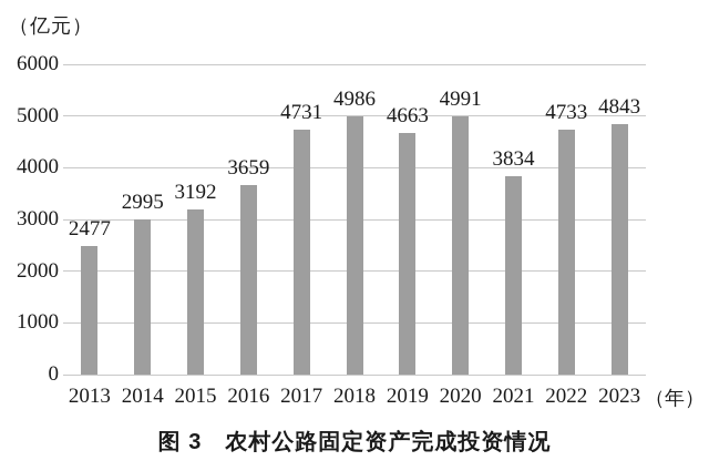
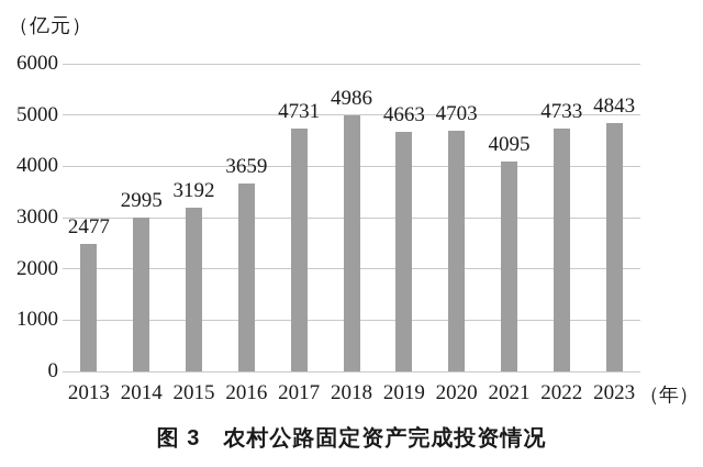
2020: 4991 -> 4703
2021: 3834 -> 4095
